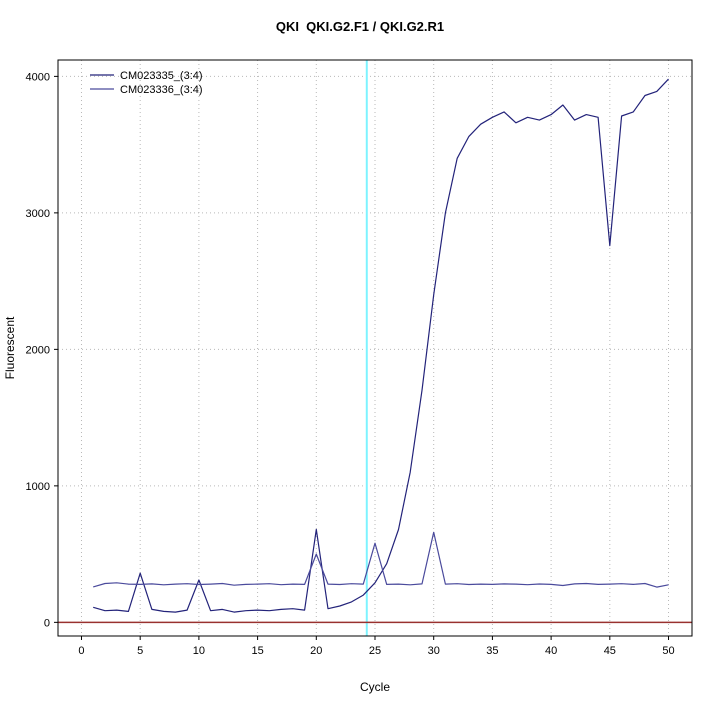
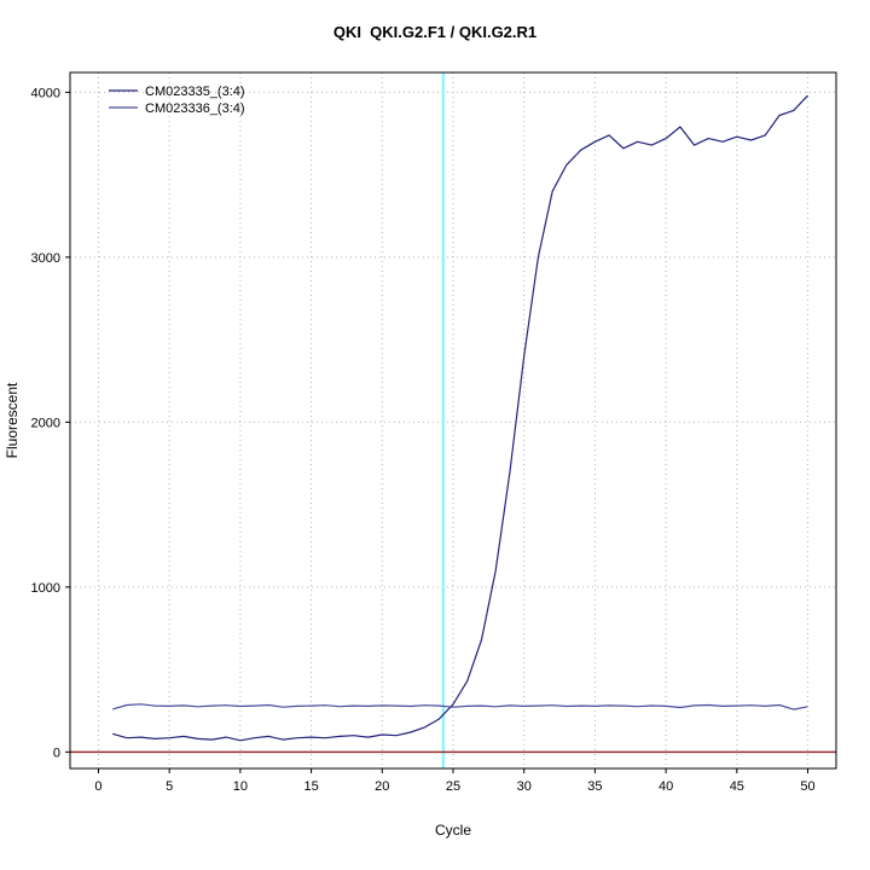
CM023335_(3:4)/5: 360 -> 80
CM023335_(3:4)/10: 310 -> 70
CM023335_(3:4)/20: 680 -> 100
CM023336_(3:4)/20: 500 -> 280
CM023336_(3:4)/25: 580 -> 270
CM023336_(3:4)/30: 660 -> 280
CM023335_(3:4)/45: 2760 -> 3730
